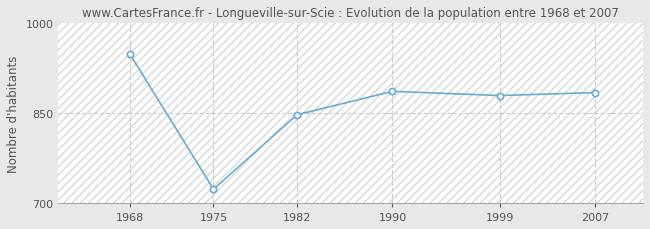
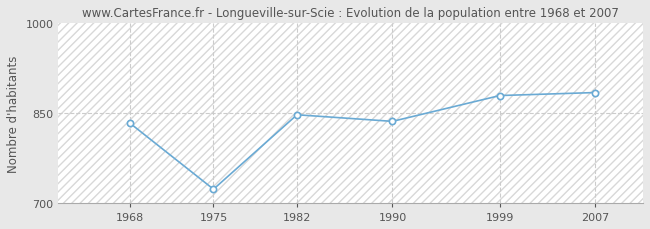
1968: 948 -> 833
1990: 886 -> 836
